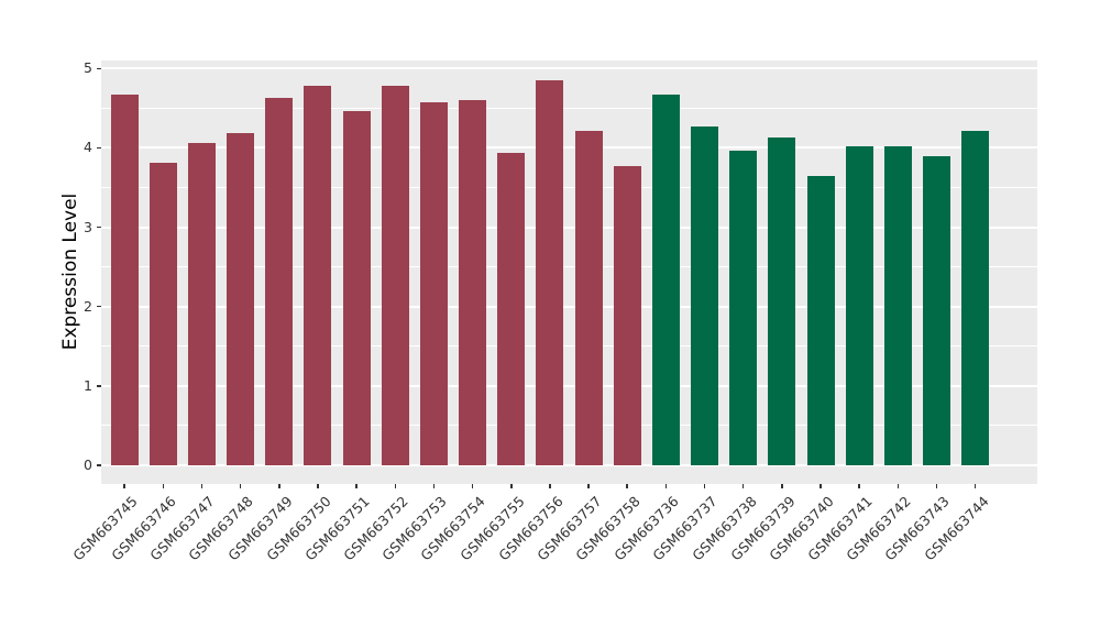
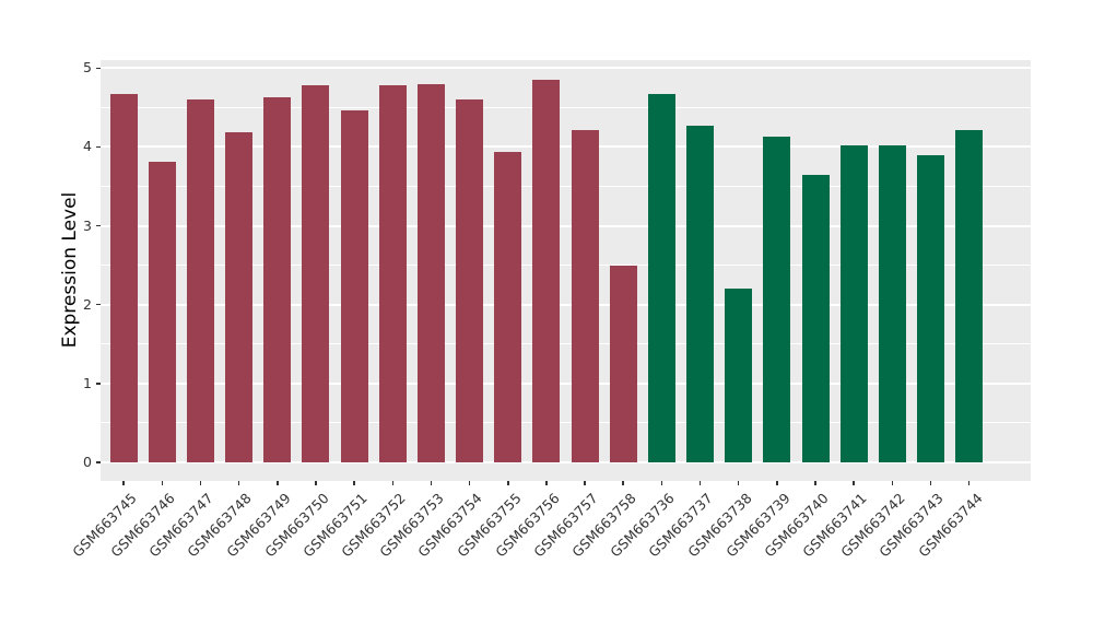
GSM663747: 4.1 -> 4.6
GSM663753: 4.6 -> 4.8
GSM663758: 3.8 -> 2.5
GSM663738: 4.0 -> 2.2
